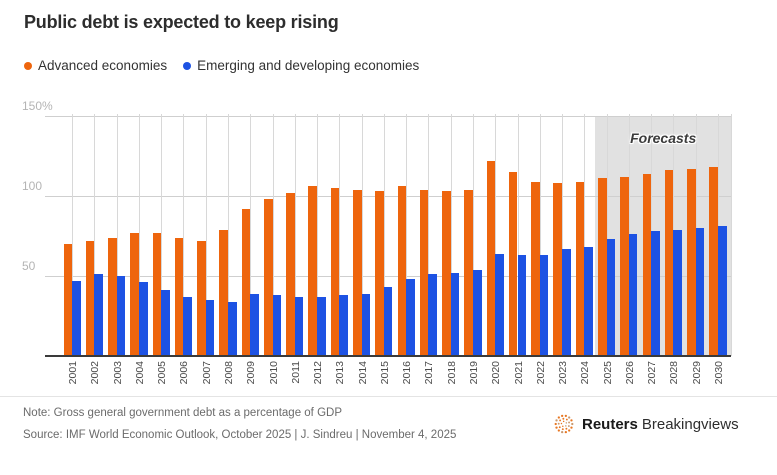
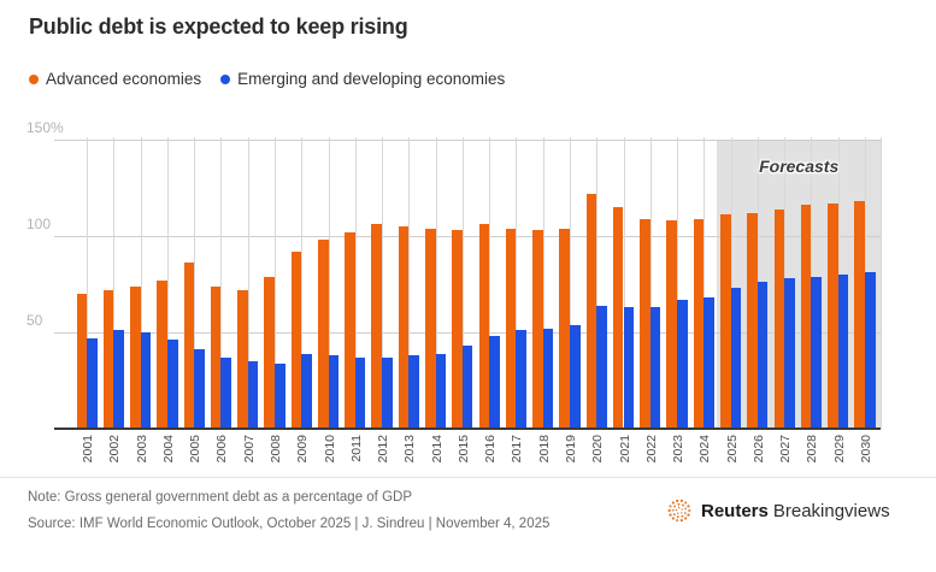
Advanced economies/2005: 77% -> 86%
